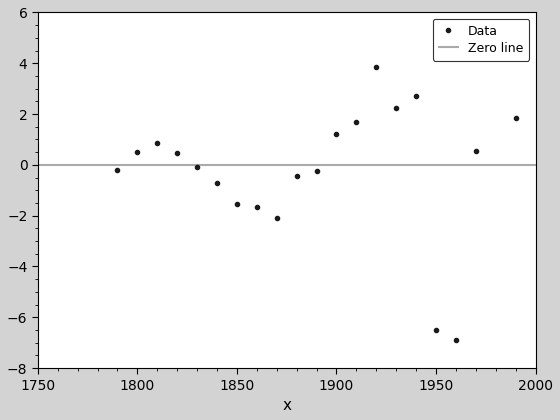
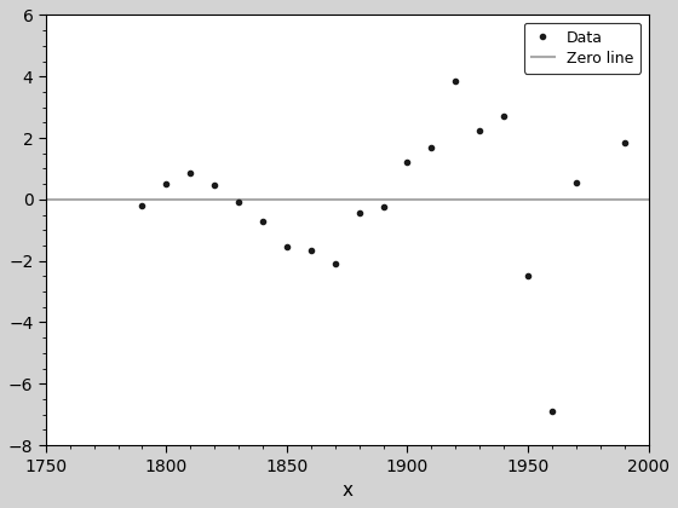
1950: -6.50 -> -2.50
